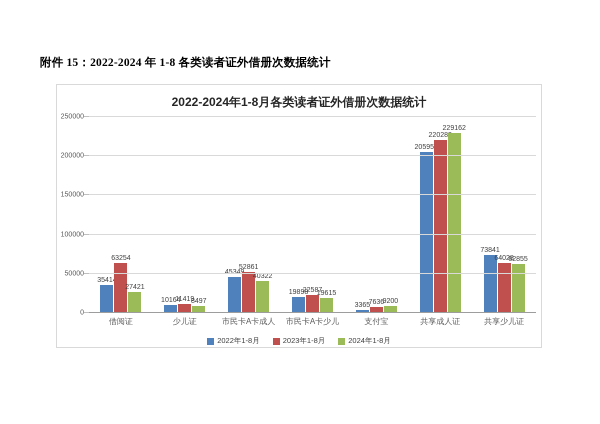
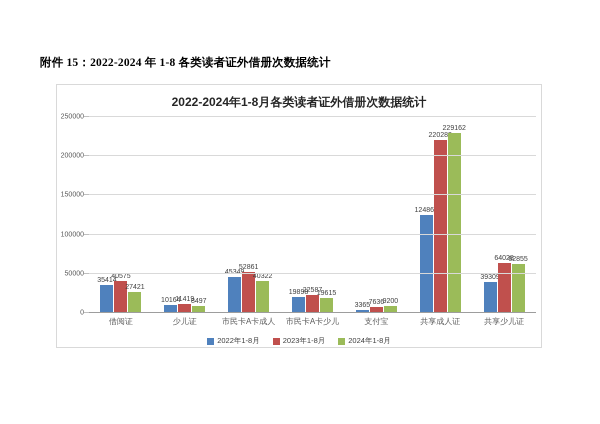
2023年1-8月/借阅证: 63254 -> 40575
2022年1-8月/共享成人证: 205959 -> 124864
2022年1-8月/共享少儿证: 73841 -> 39309
